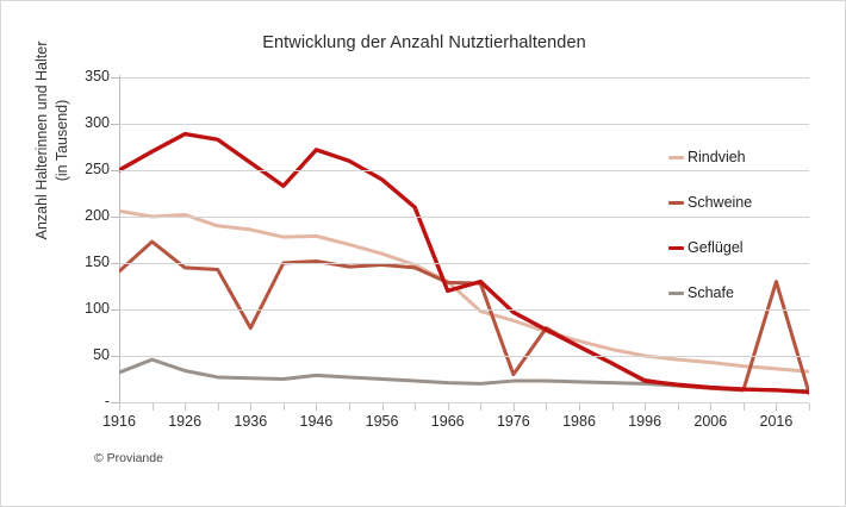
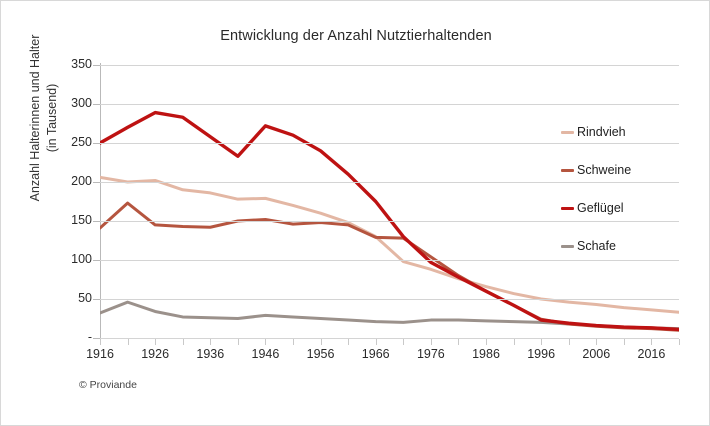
Schweine/1936: 80 -> 140
Geflügel/1966: 120 -> 180
Schweine/1976: 30 -> 100
Schweine/2016: 130 -> 10
